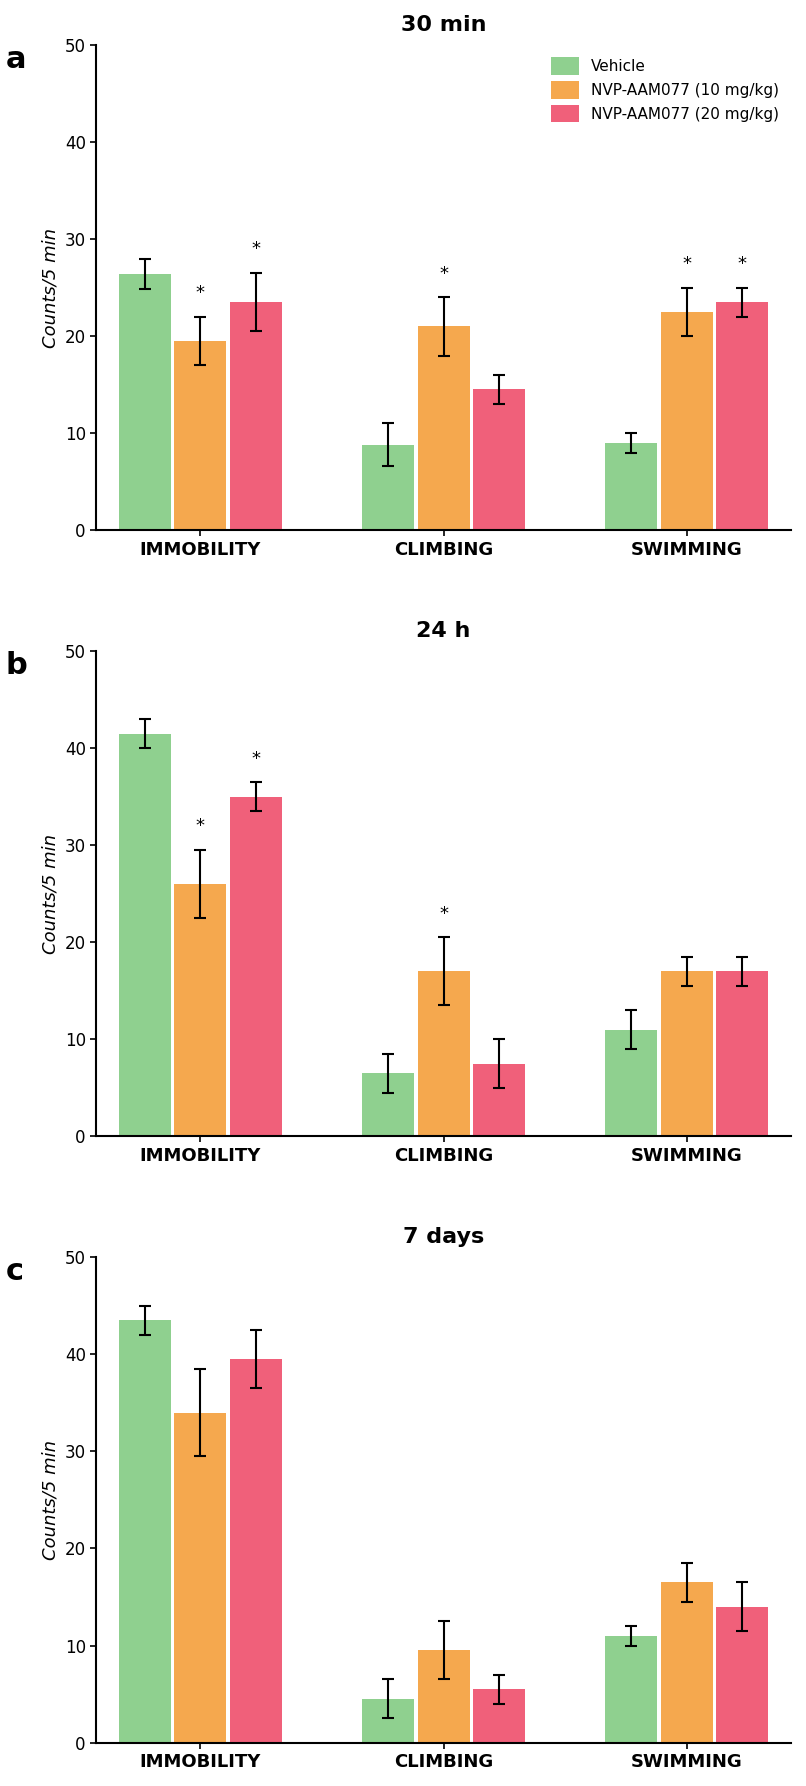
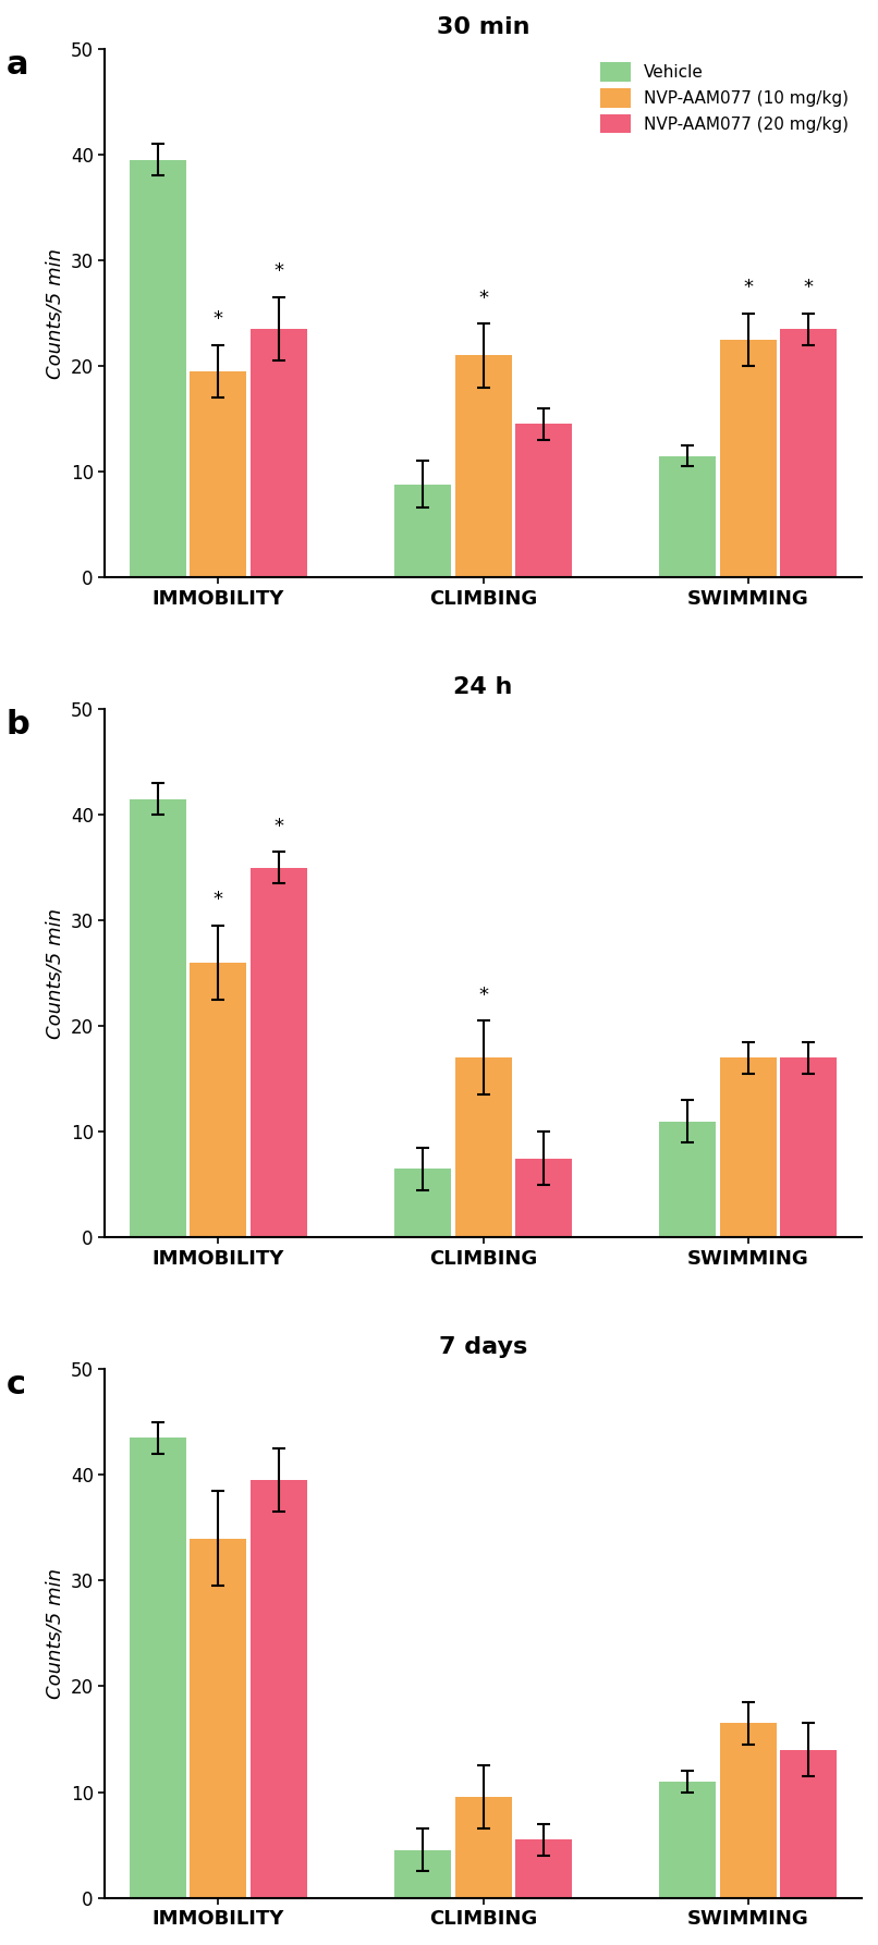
30 min/Vehicle/IMMOBILITY: 26.4 -> 39.5
30 min/Vehicle/SWIMMING: 9.0 -> 11.5
